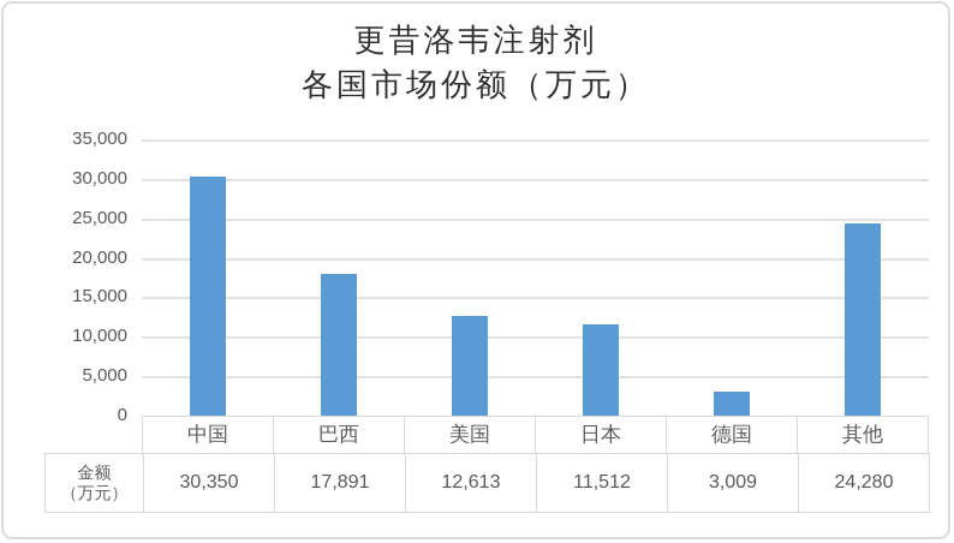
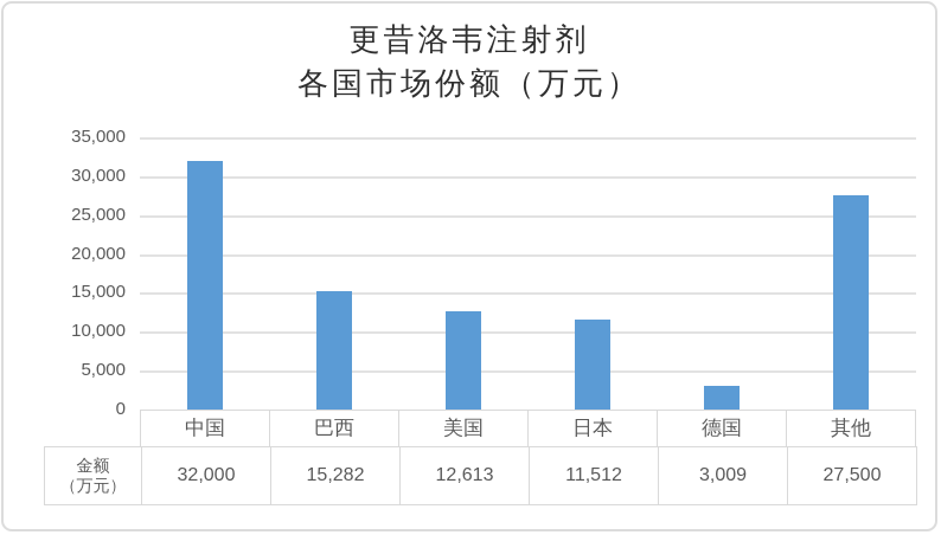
中国: 30,350 -> 32,000
巴西: 17,891 -> 15,282
其他: 24,280 -> 27,500
